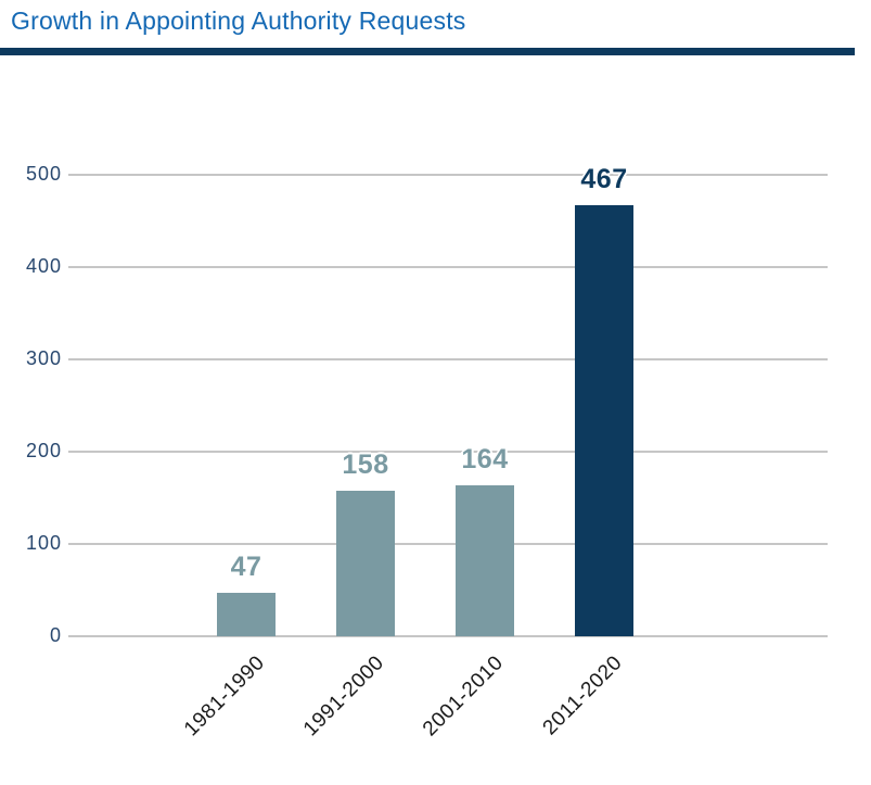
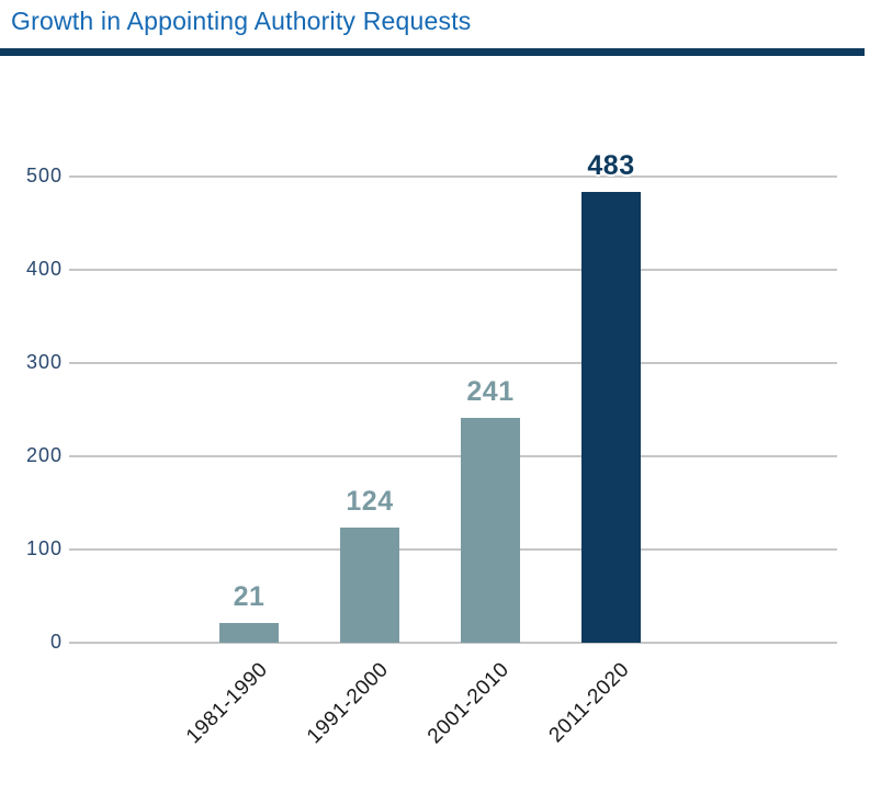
1981-1990: 47 -> 21
1991-2000: 158 -> 124
2001-2010: 164 -> 241
2011-2020: 467 -> 483
